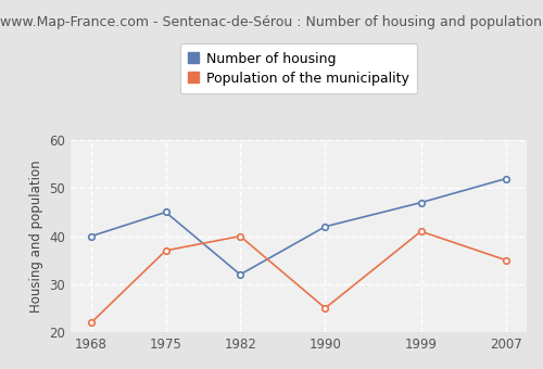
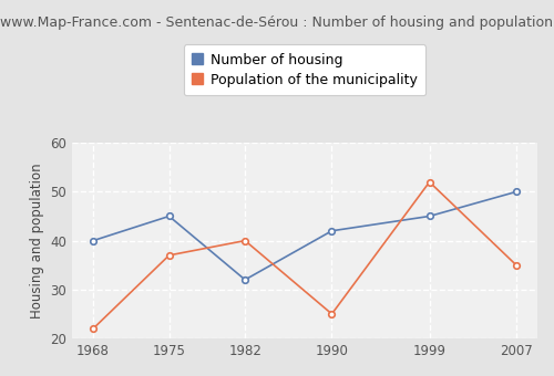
Number of housing/1999: 47 -> 45
Population of the municipality/1999: 41 -> 52
Number of housing/2007: 52 -> 50
